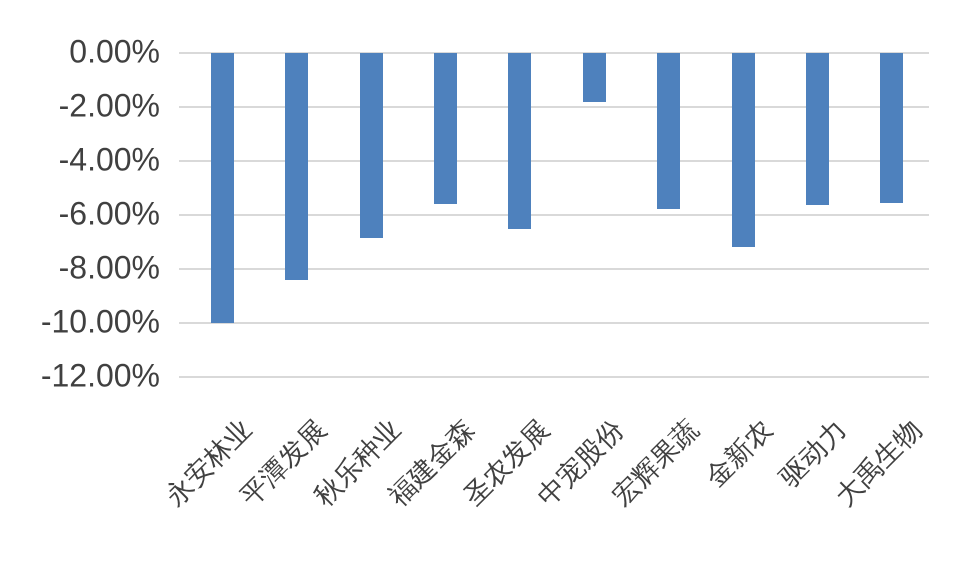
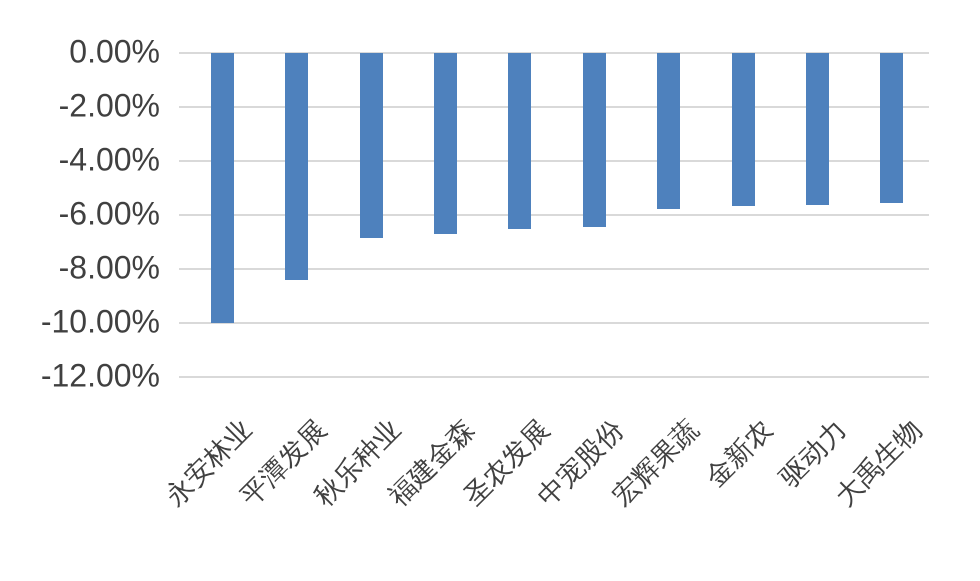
福建金森: -5.6% -> -6.7%
中宠股份: -1.8% -> -6.4%
金新农: -7.2% -> -5.7%
